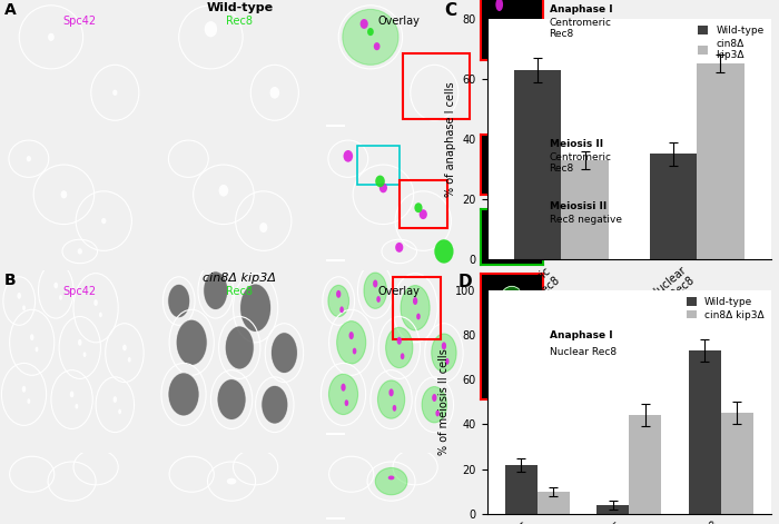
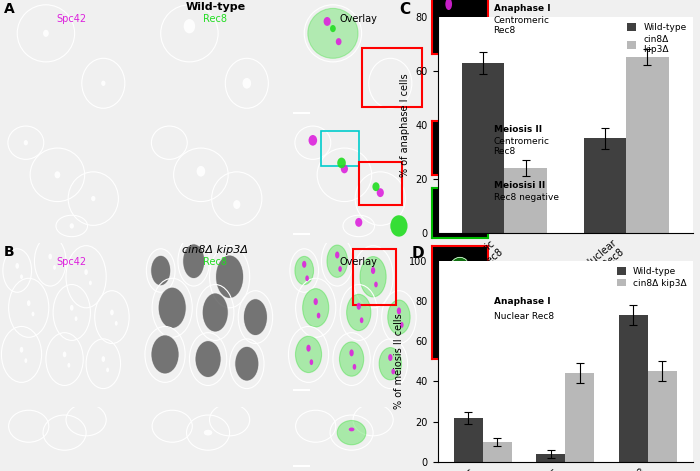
C/cin8Δ kip3Δ/Centromeric Rec8: 33 -> 24
